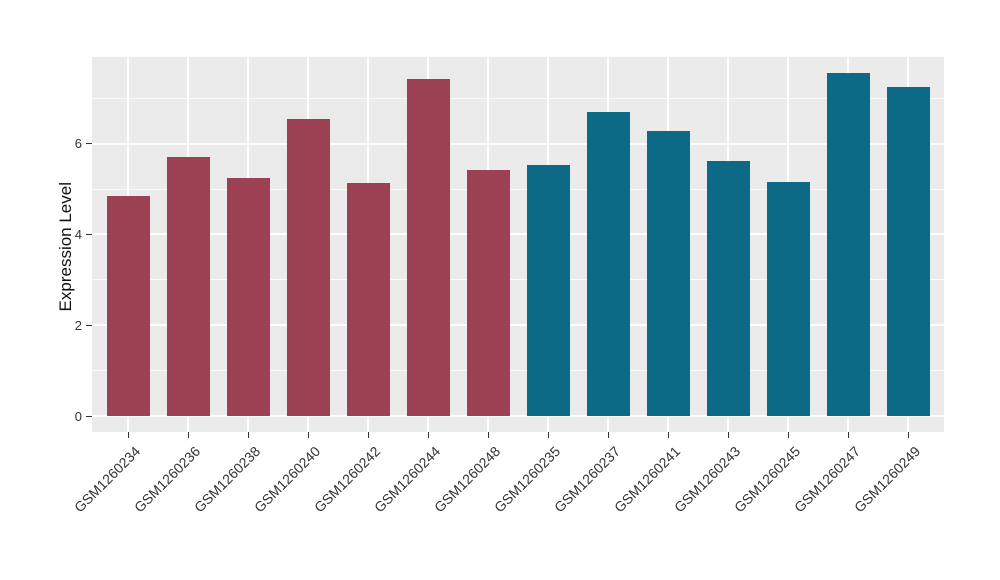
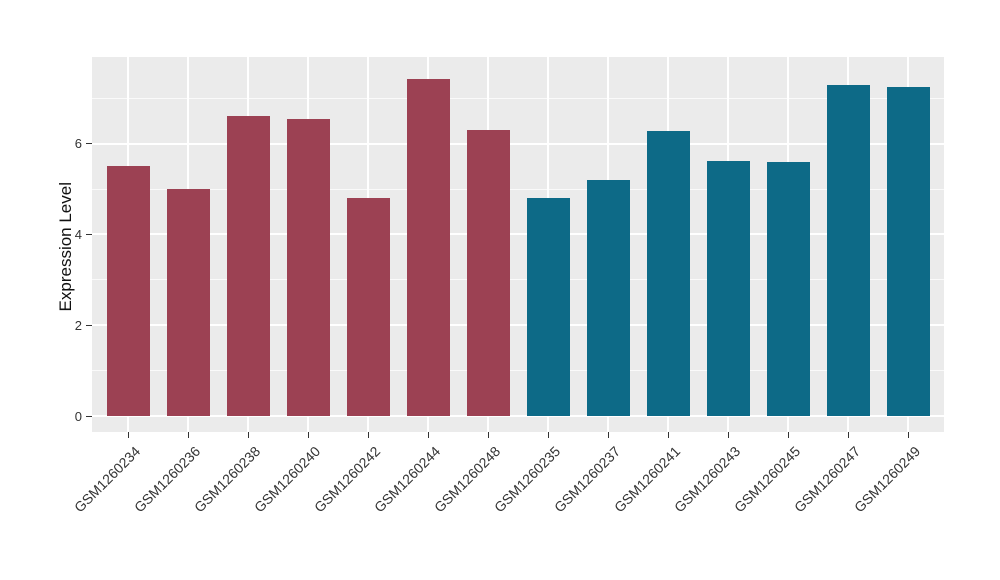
GSM1260234: 4.8 -> 5.5
GSM1260236: 5.7 -> 5.0
GSM1260238: 5.2 -> 6.6
GSM1260242: 5.1 -> 4.8
GSM1260248: 5.4 -> 6.3
GSM1260235: 5.5 -> 4.8
GSM1260237: 6.7 -> 5.2
GSM1260245: 5.2 -> 5.6
GSM1260247: 7.5 -> 7.3
